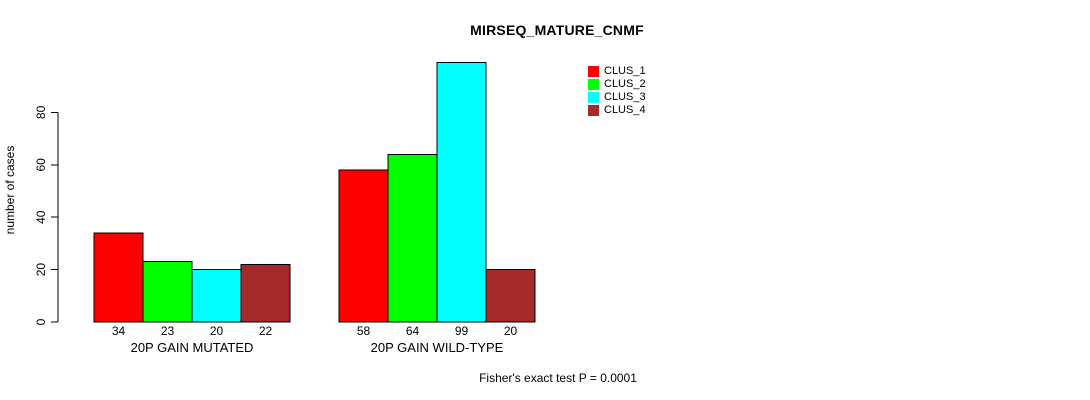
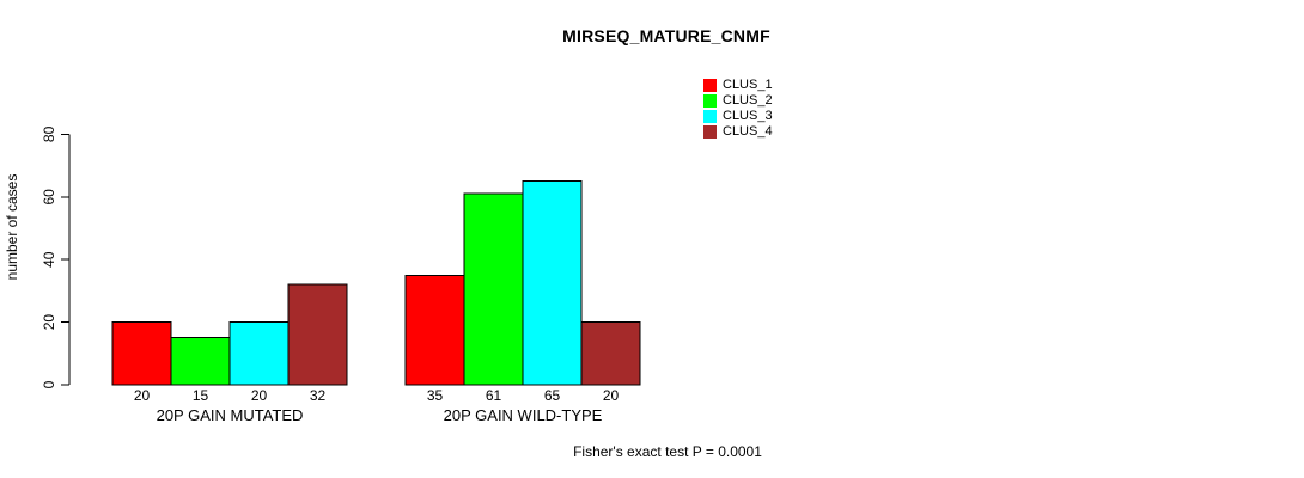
CLUS_1/20P GAIN MUTATED: 34 -> 20
CLUS_2/20P GAIN MUTATED: 23 -> 15
CLUS_4/20P GAIN MUTATED: 22 -> 32
CLUS_1/20P GAIN WILD-TYPE: 58 -> 35
CLUS_2/20P GAIN WILD-TYPE: 64 -> 61
CLUS_3/20P GAIN WILD-TYPE: 99 -> 65
